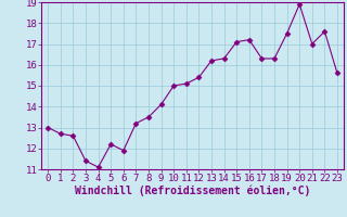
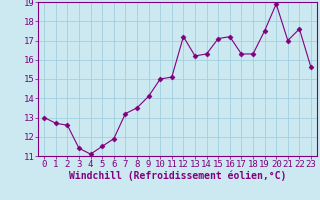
5: 12.2 -> 11.5
12: 15.4 -> 17.2
